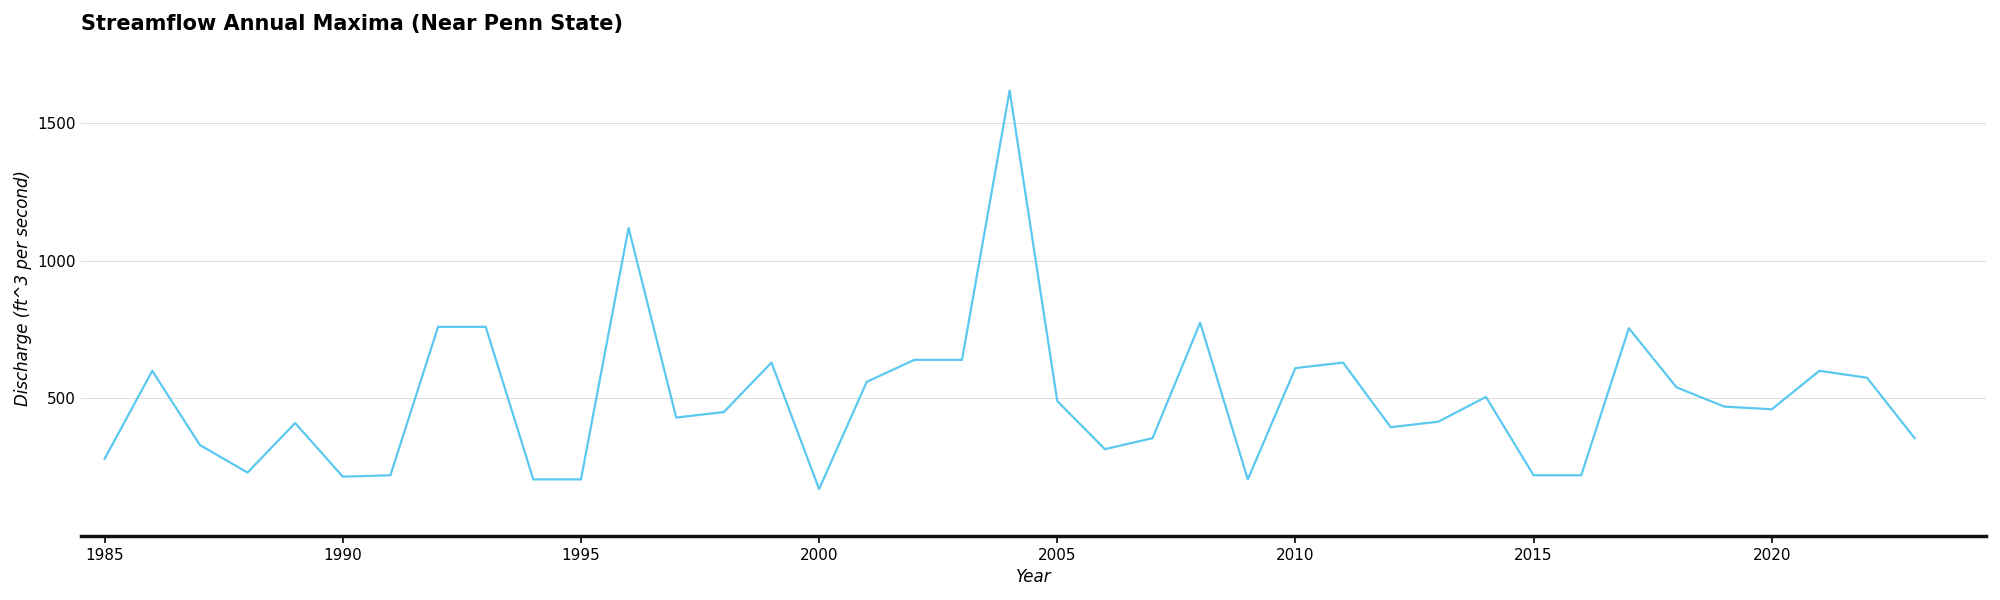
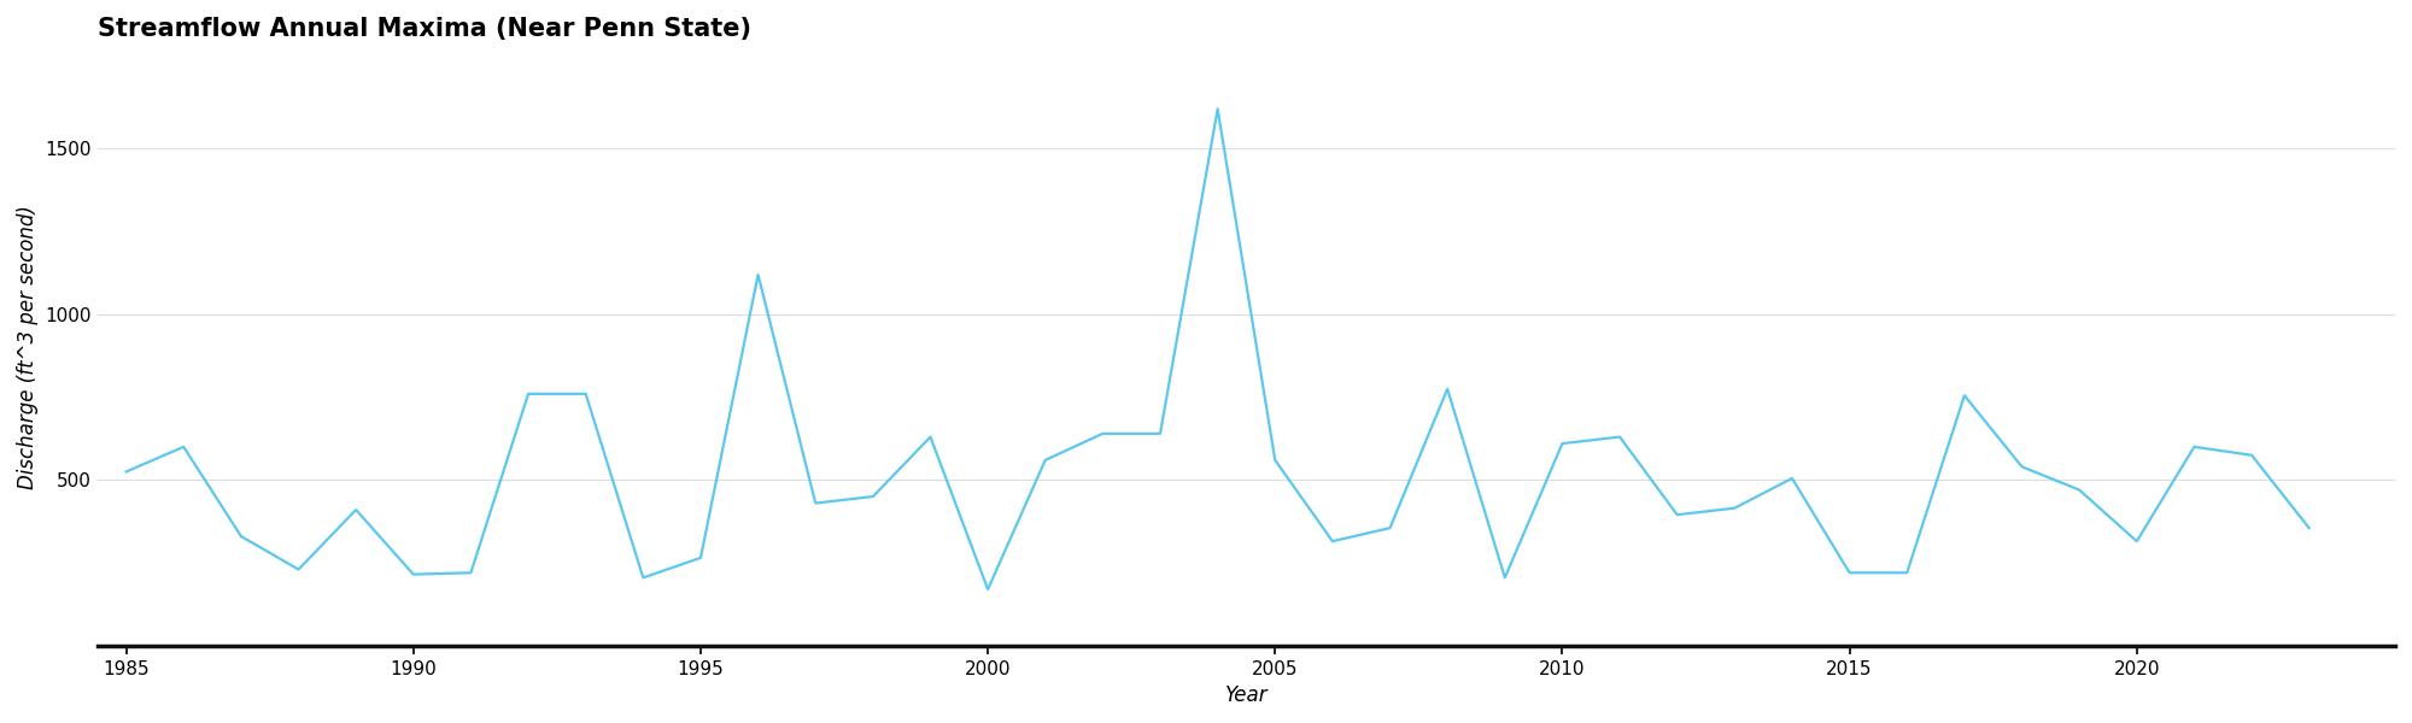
1985: 280 -> 525
1995: 205 -> 265
2005: 490 -> 560
2020: 460 -> 315
